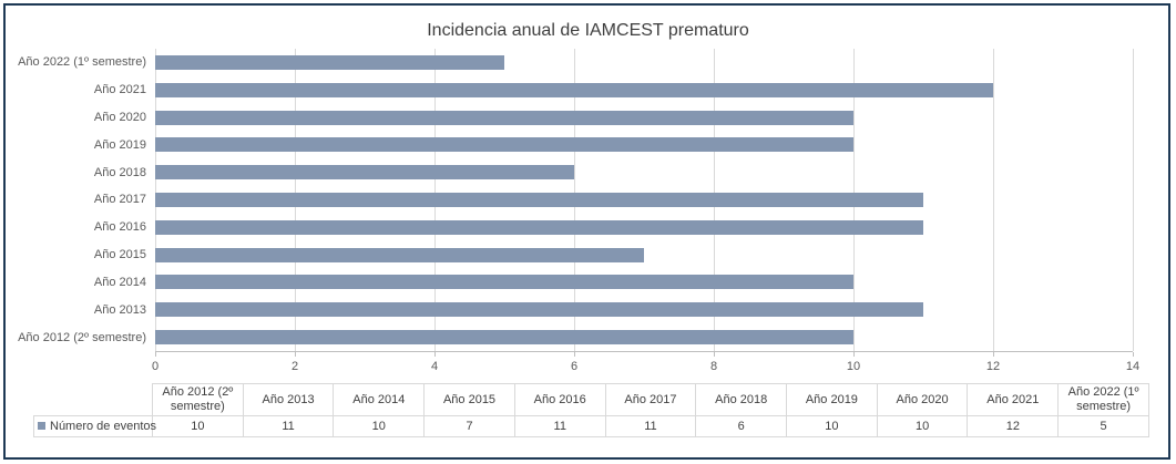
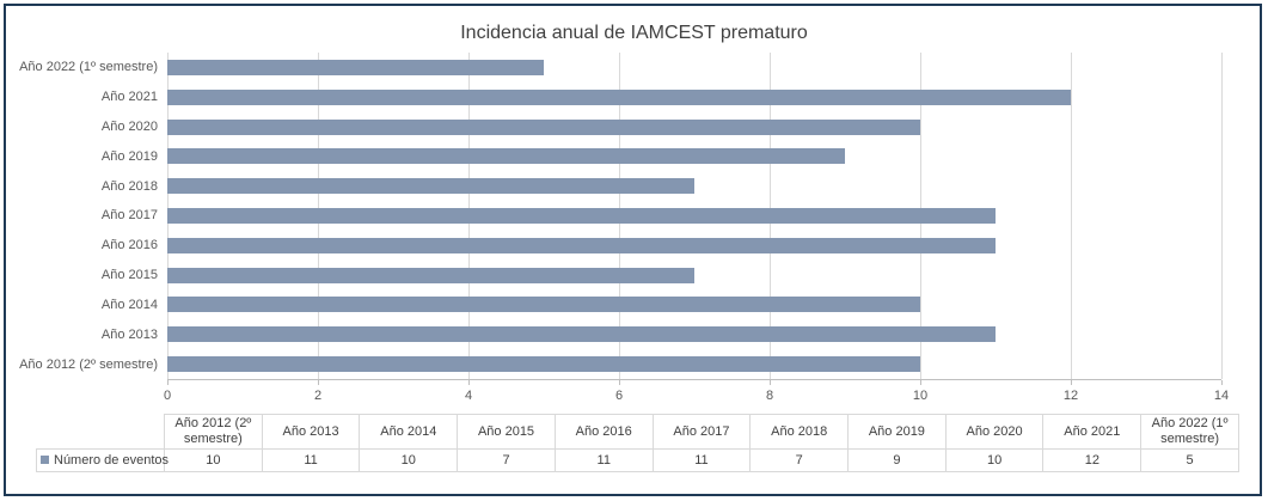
Año 2018: 6 -> 7
Año 2019: 10 -> 9
